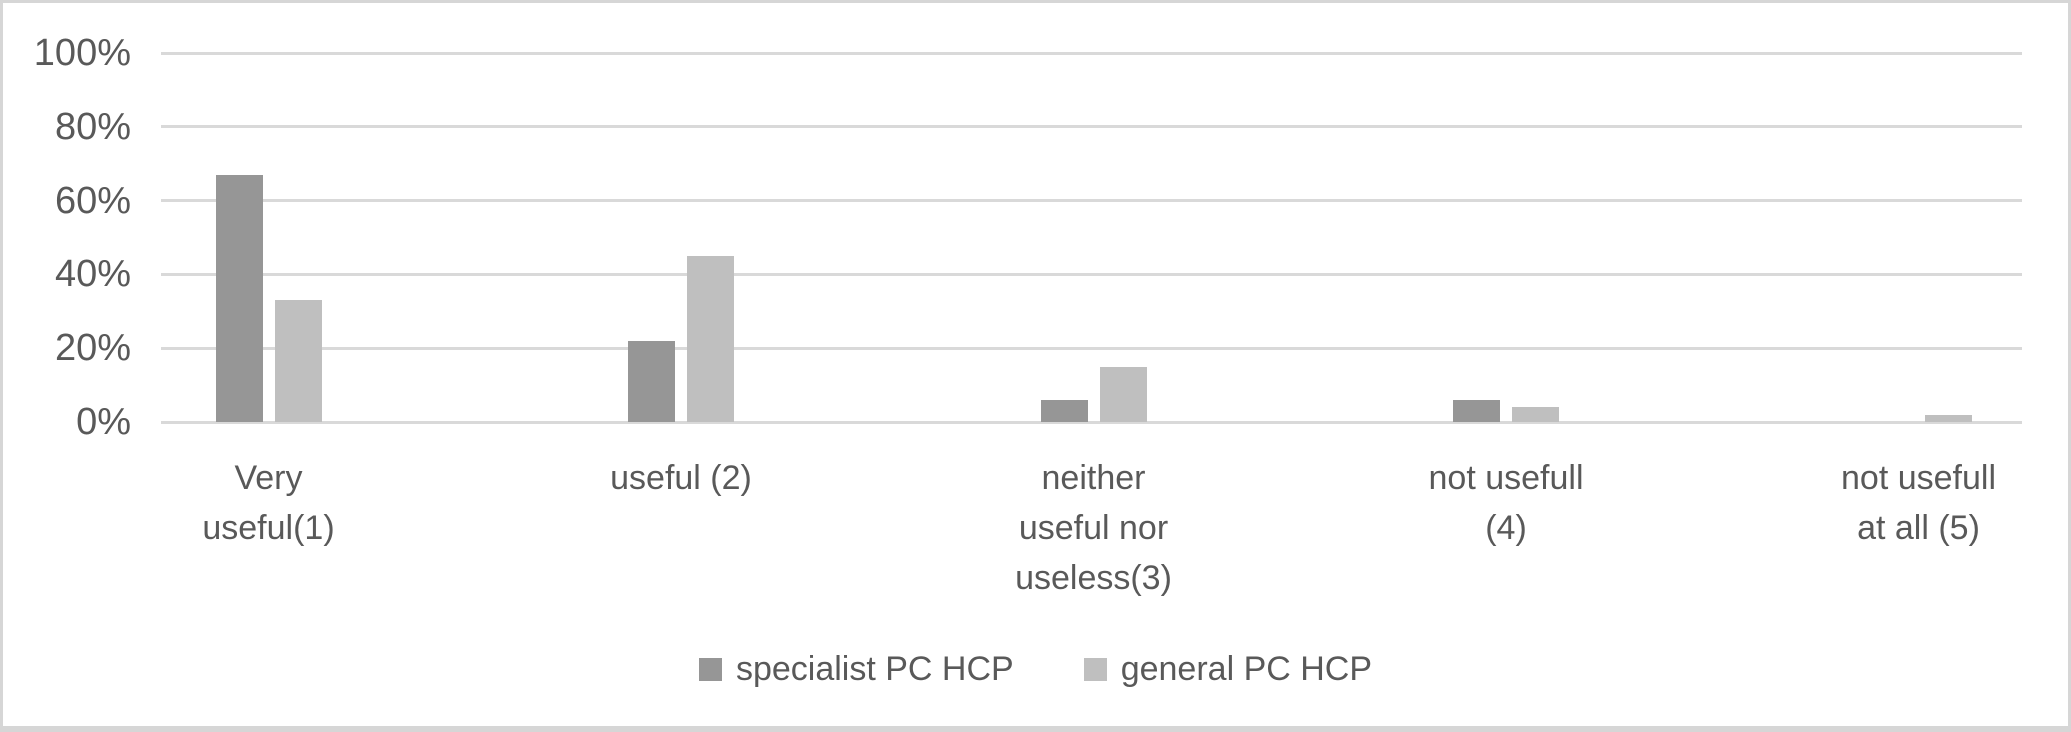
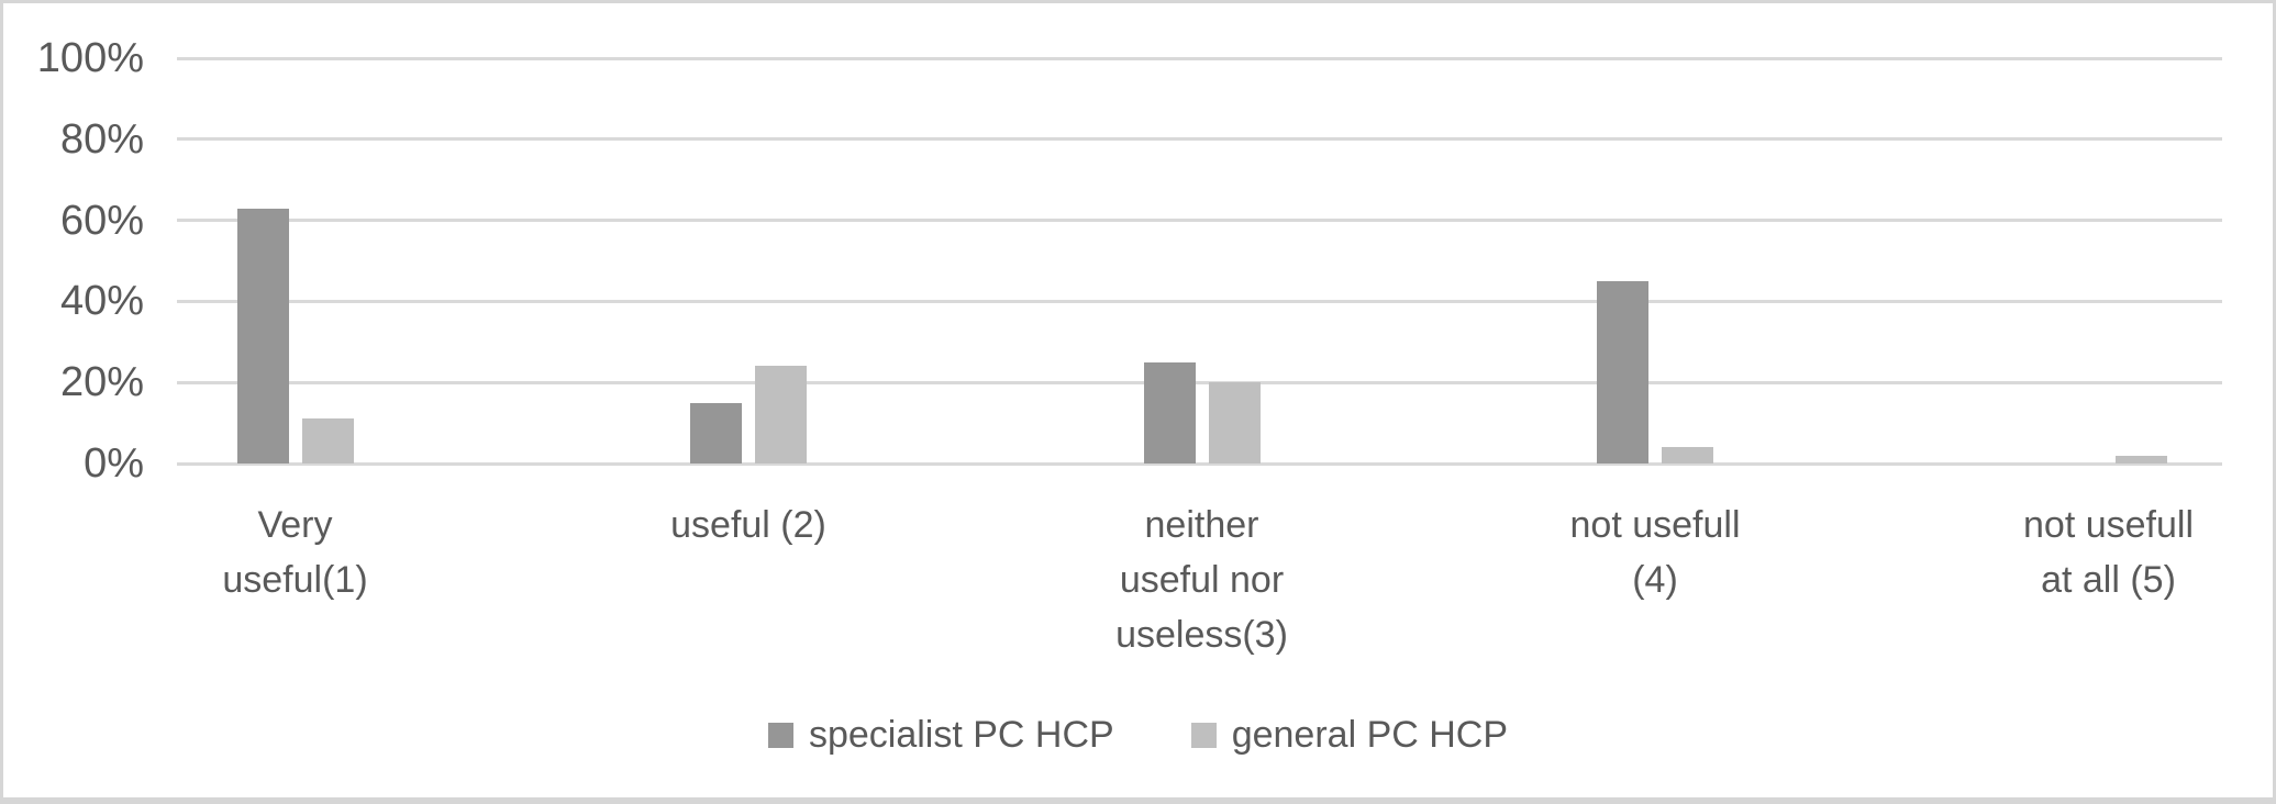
specialist PC HCP/Very useful(1): 67% -> 63%
general PC HCP/Very useful(1): 33% -> 11%
specialist PC HCP/useful (2): 22% -> 15%
general PC HCP/useful (2): 45% -> 24%
specialist PC HCP/neither useful nor useless(3): 6% -> 25%
general PC HCP/neither useful nor useless(3): 15% -> 20%
specialist PC HCP/not usefull (4): 6% -> 45%
